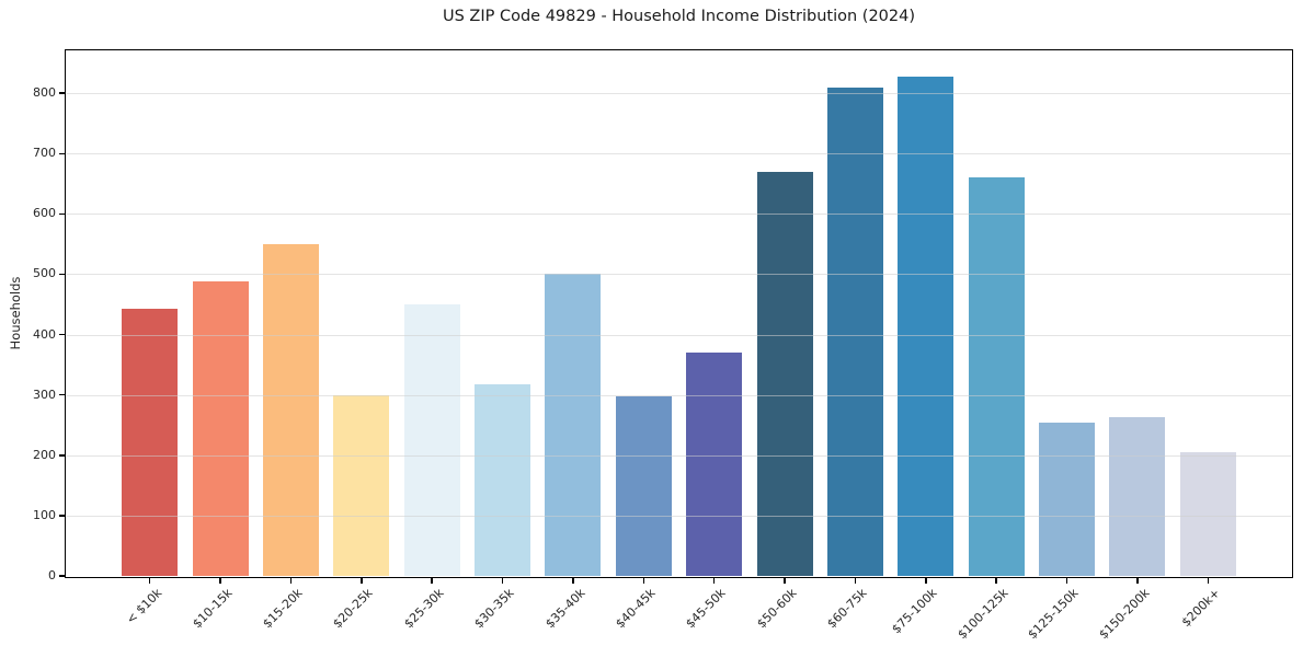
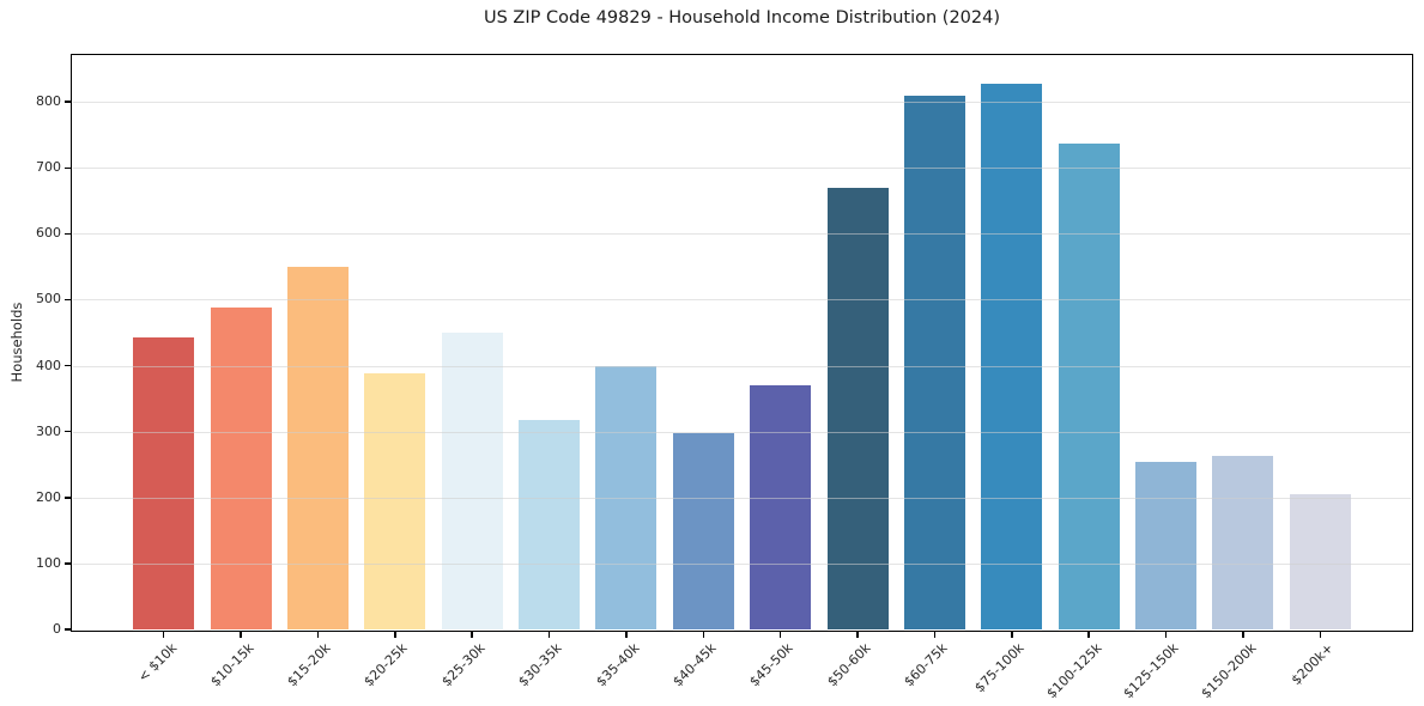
$20-25k: 300 -> 390
$35-40k: 500 -> 400
$100-125k: 660 -> 740
